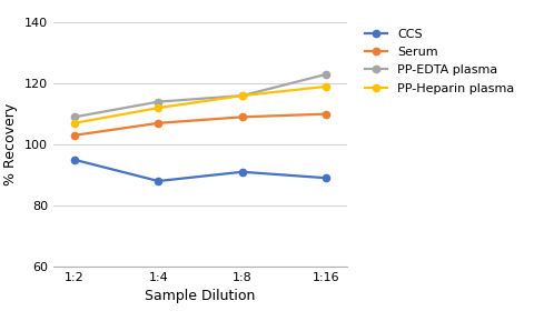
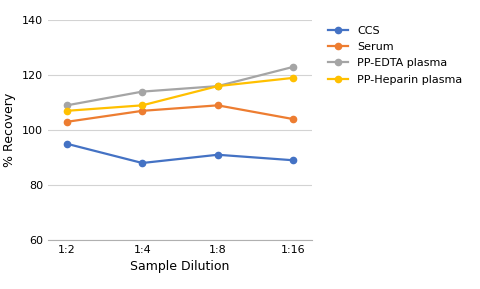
PP-Heparin plasma/1:4: 112 -> 109
Serum/1:16: 110 -> 104
